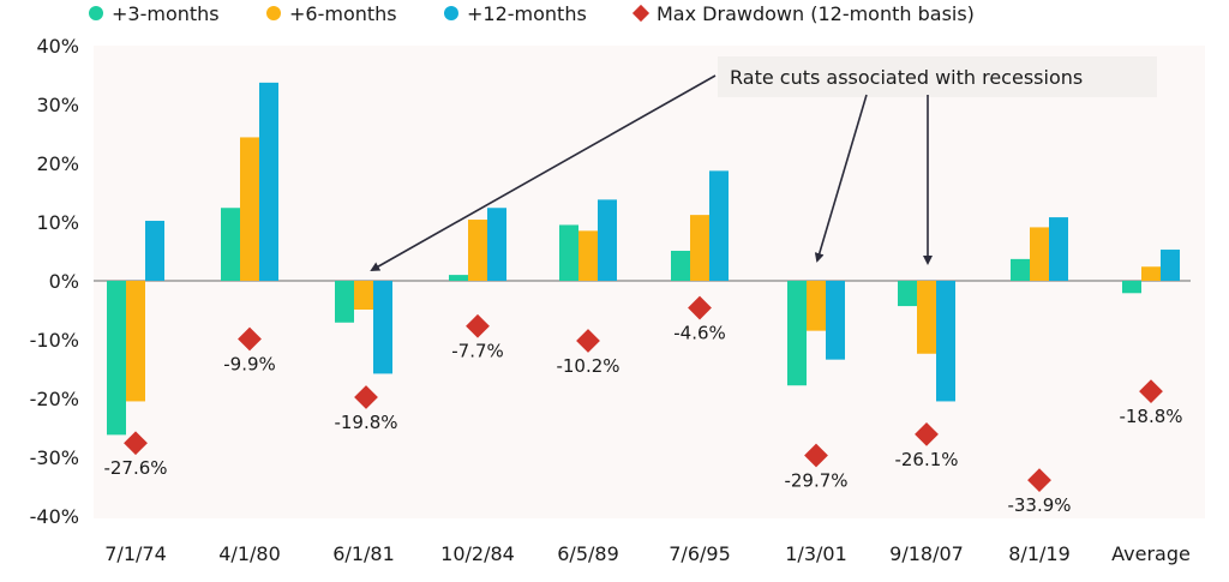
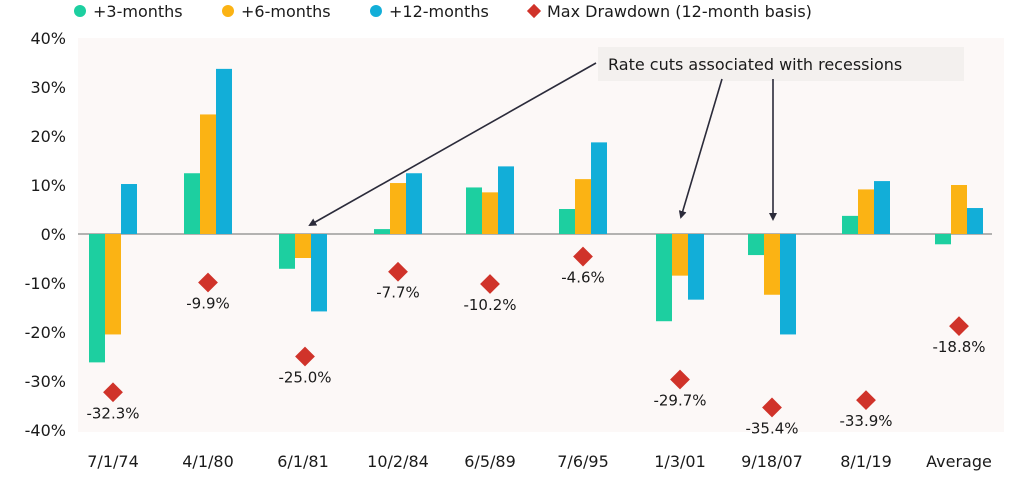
Max Drawdown (12-month basis)/7/1/74: -27.6% -> -32.3%
Max Drawdown (12-month basis)/6/1/81: -19.8% -> -25.0%
Max Drawdown (12-month basis)/9/18/07: -26.1% -> -35.4%
+6-months/Average: 2% -> 10%
